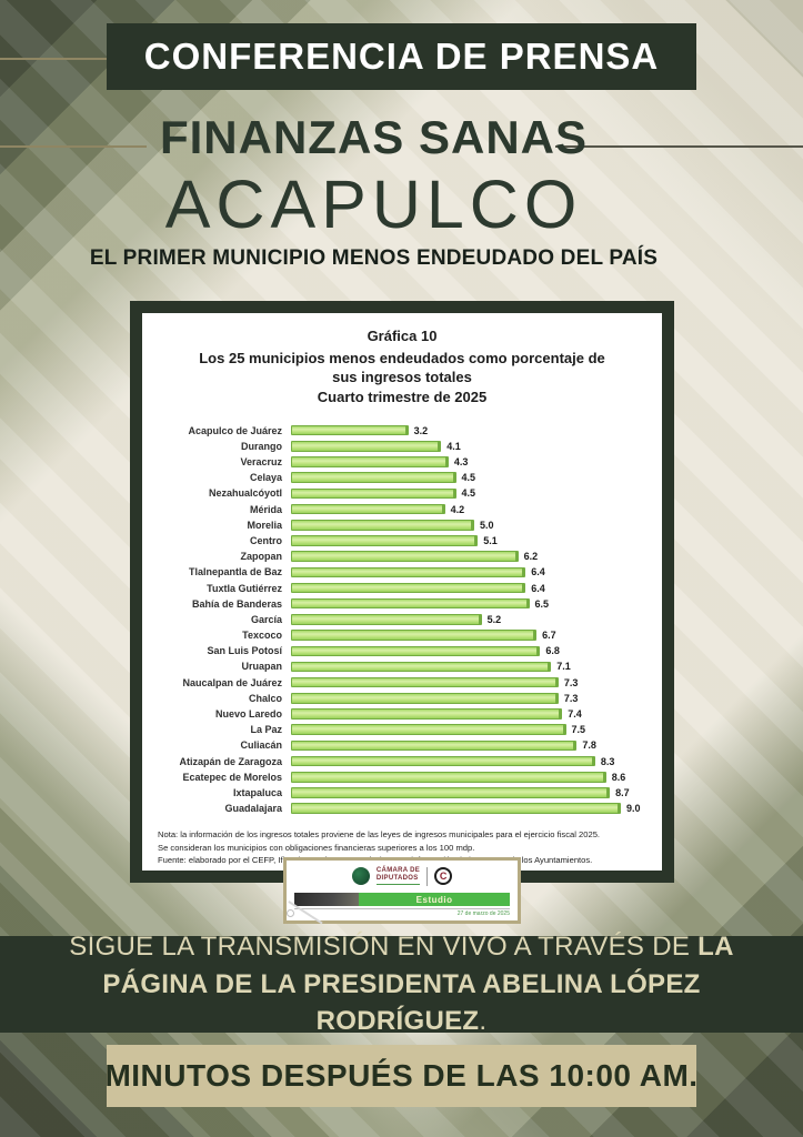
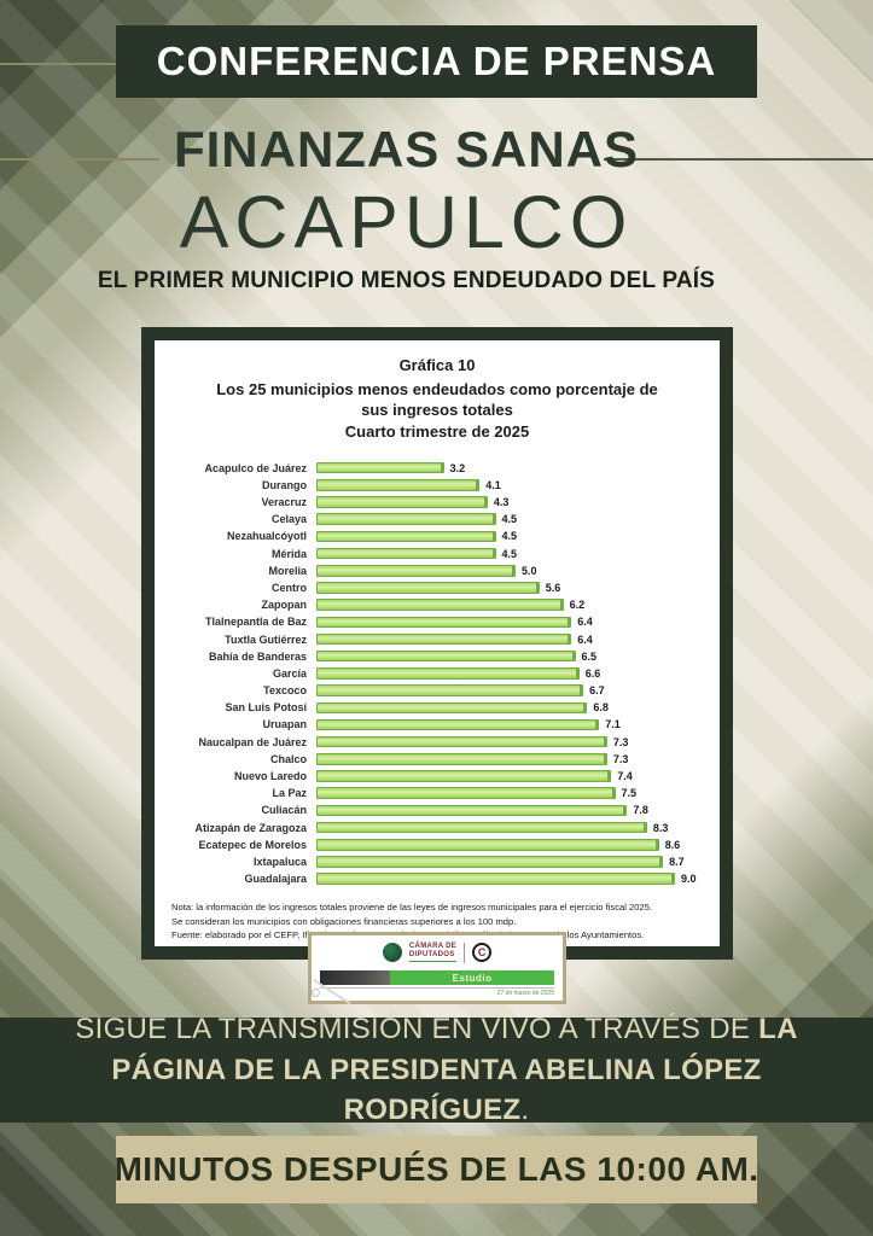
Mérida: 4.2 -> 4.5
Centro: 5.1 -> 5.6
García: 5.2 -> 6.6
